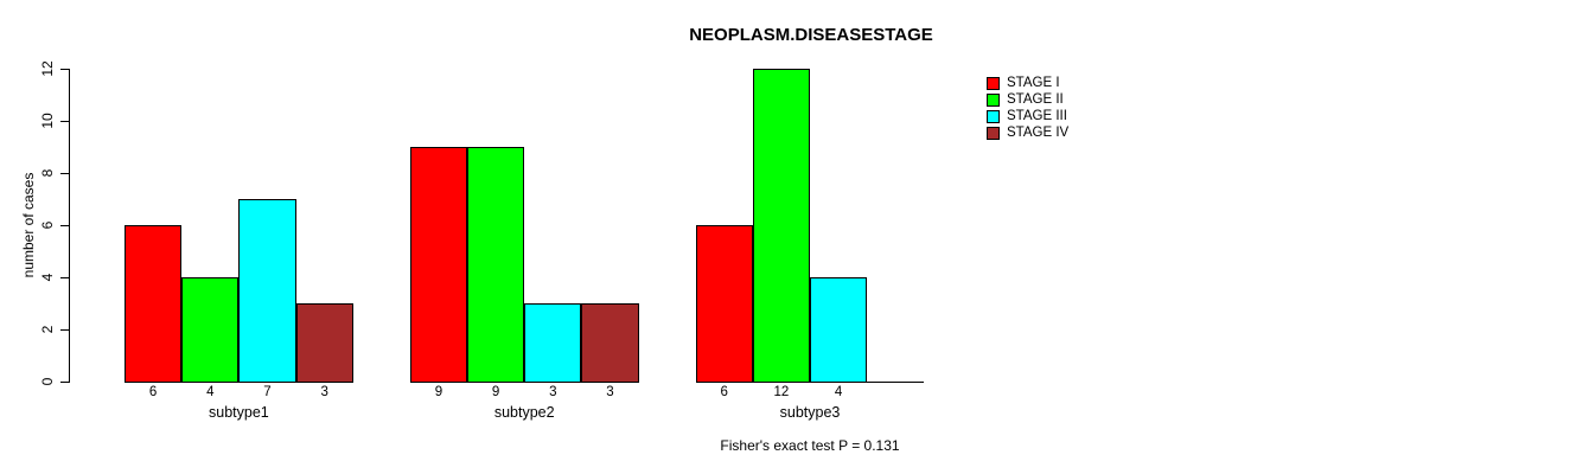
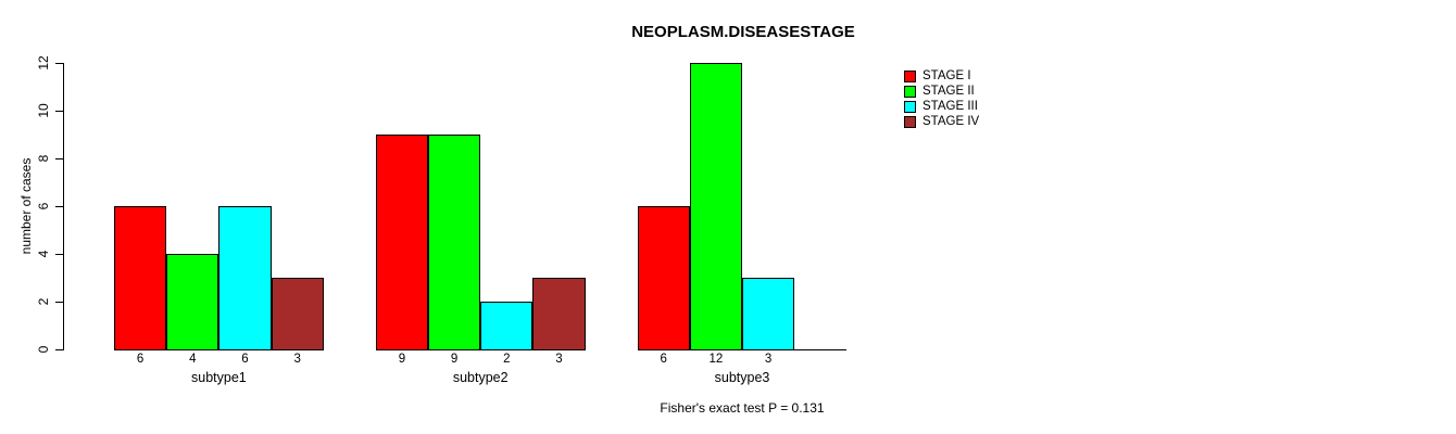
STAGE III/subtype1: 7 -> 6
STAGE III/subtype2: 3 -> 2
STAGE III/subtype3: 4 -> 3
